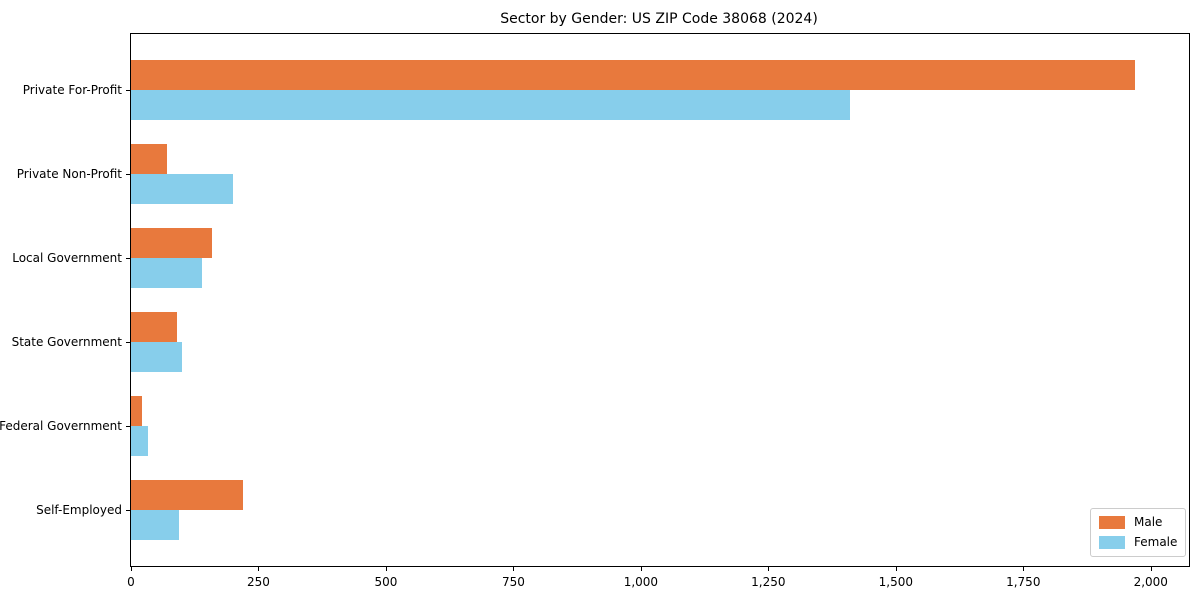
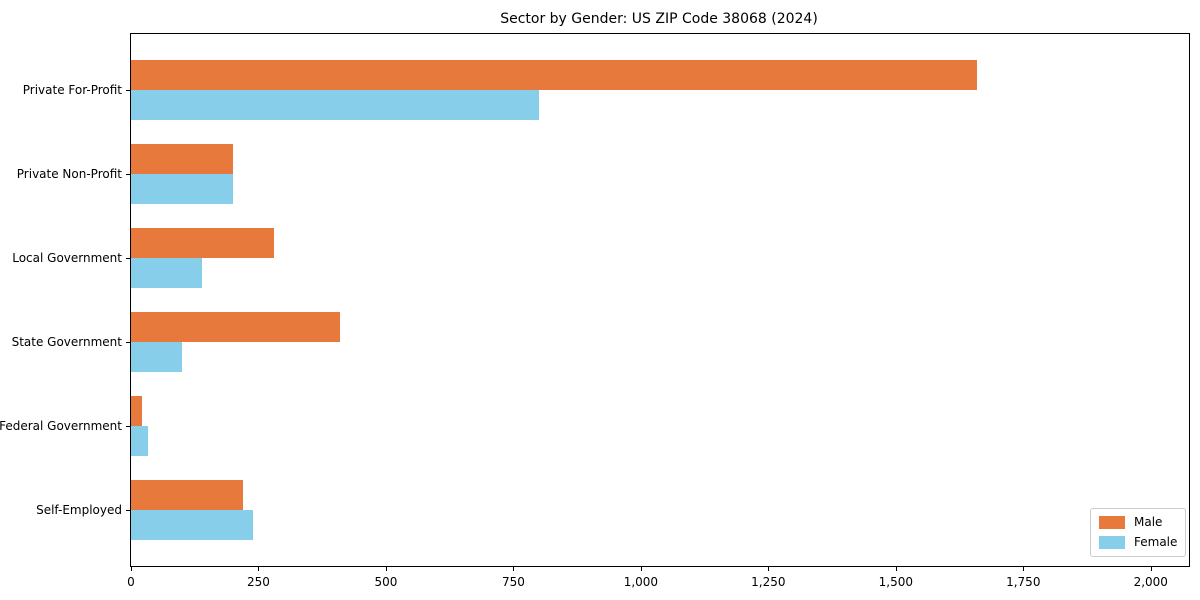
Male/Private For-Profit: 1970 -> 1660
Female/Private For-Profit: 1410 -> 800
Male/Private Non-Profit: 70 -> 200
Male/Local Government: 160 -> 280
Male/State Government: 90 -> 410
Female/Self-Employed: 100 -> 240
